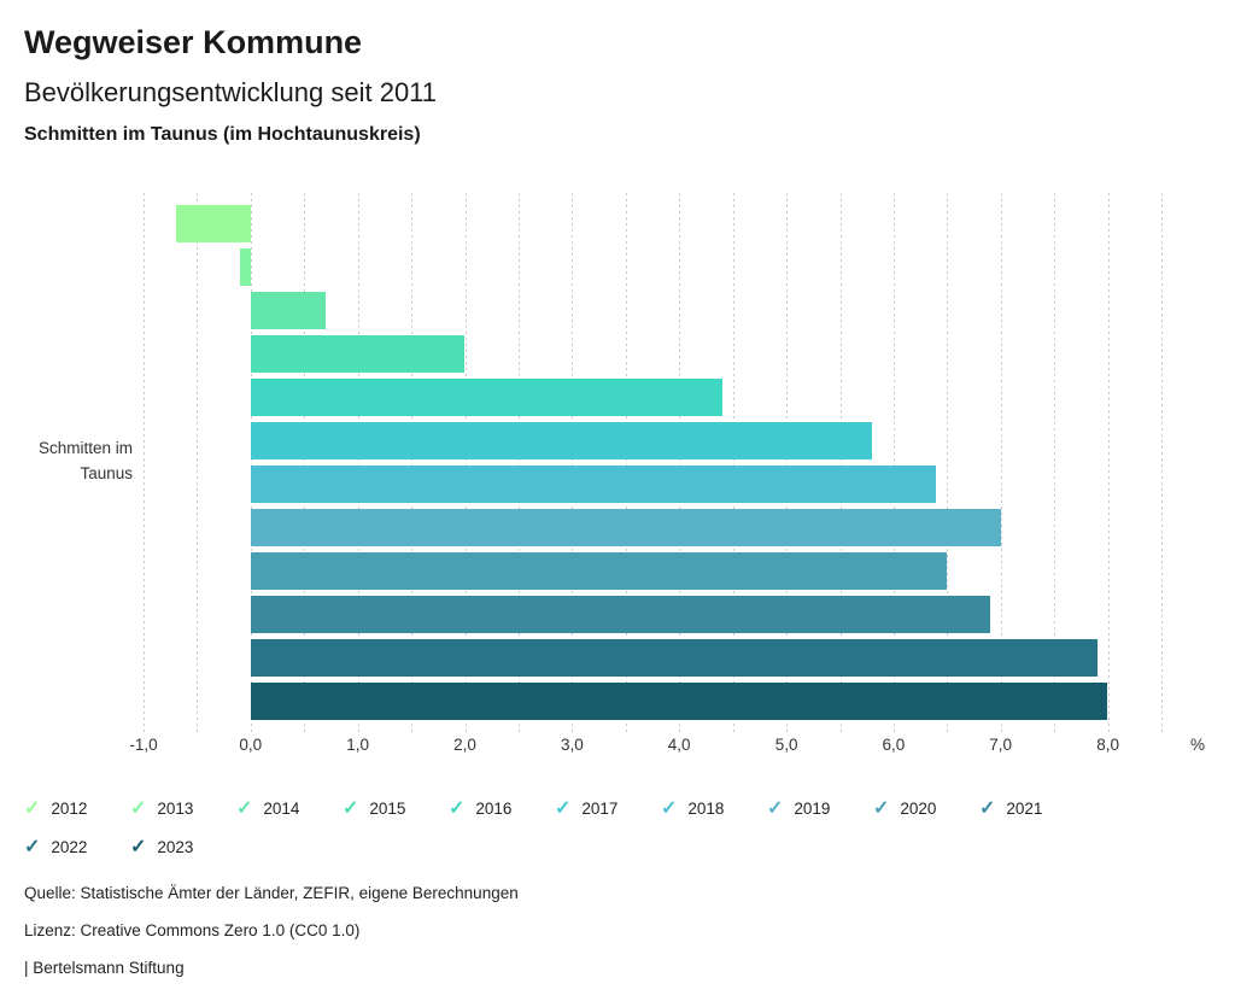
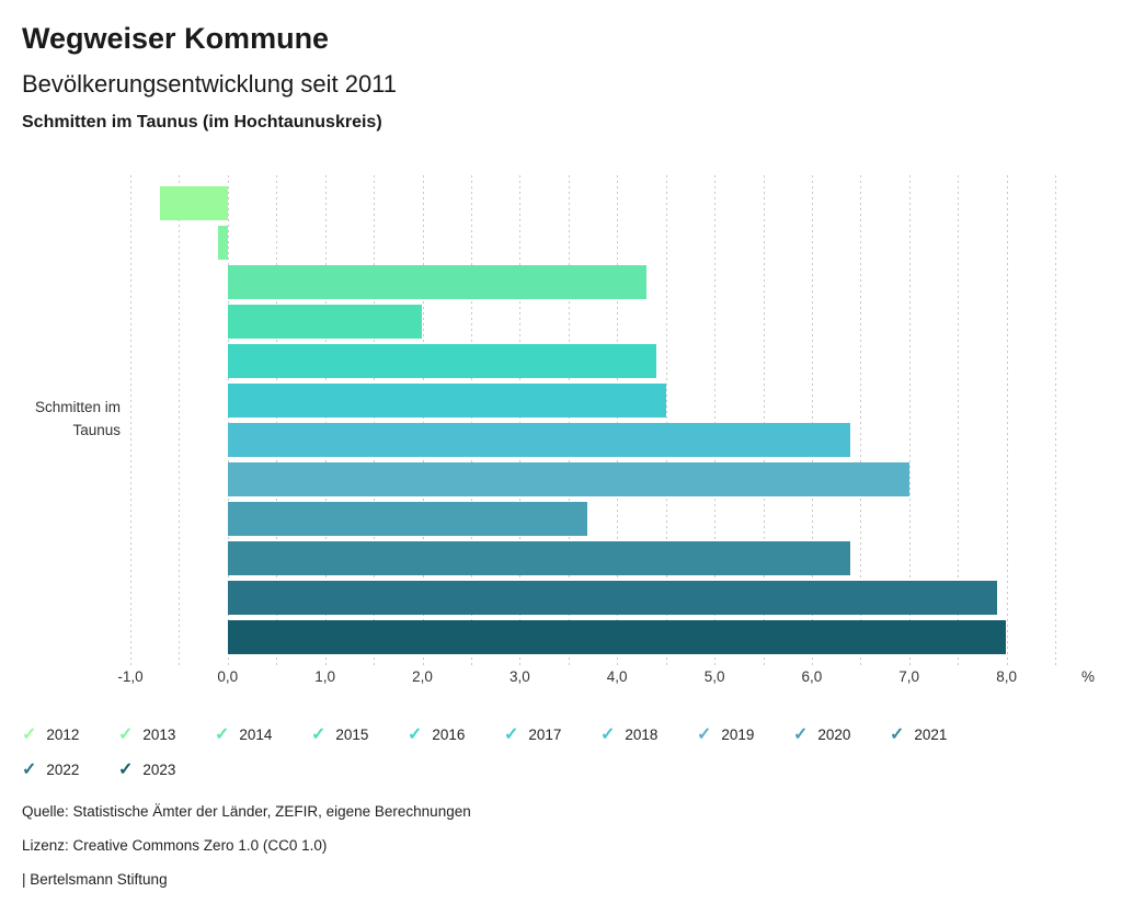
2014: 0,7 -> 4,3
2017: 5,8 -> 4,5
2020: 6,5 -> 3,7
2021: 6,9 -> 6,4
